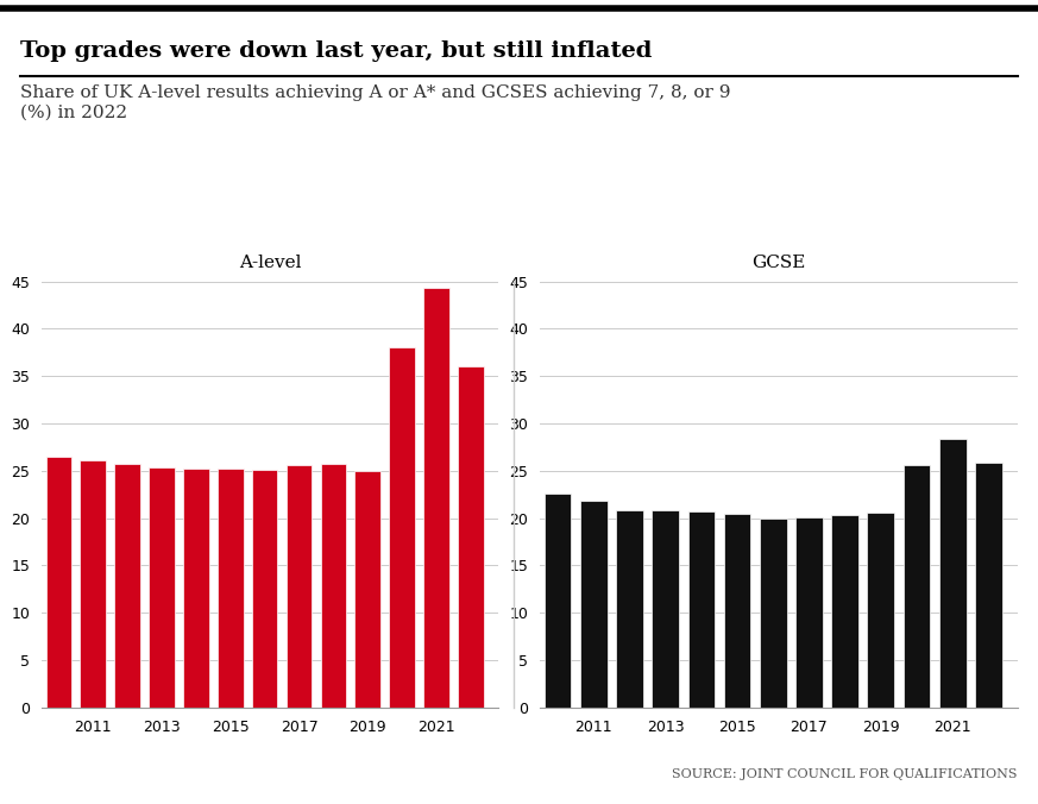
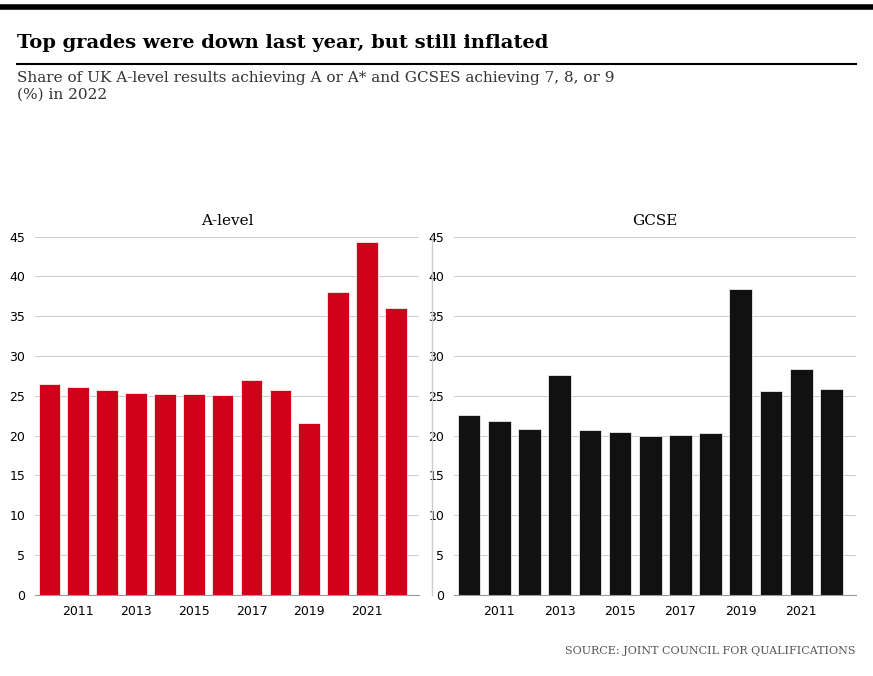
A-level/2017: 25.6 -> 27.0
A-level/2019: 25.0 -> 21.6
GCSE/2013: 20.8 -> 27.6
GCSE/2019: 20.6 -> 38.4
